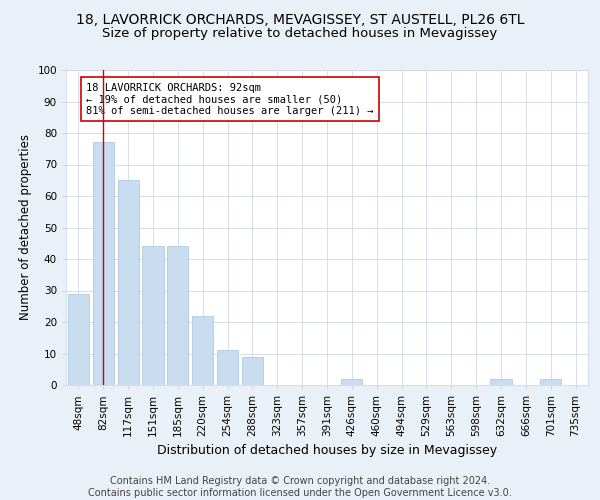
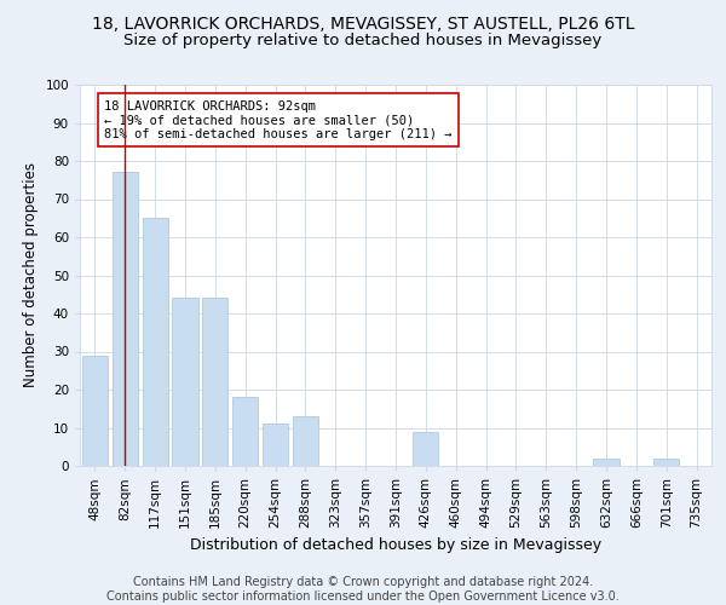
220sqm: 22 -> 18
288sqm: 9 -> 13
426sqm: 2 -> 9
